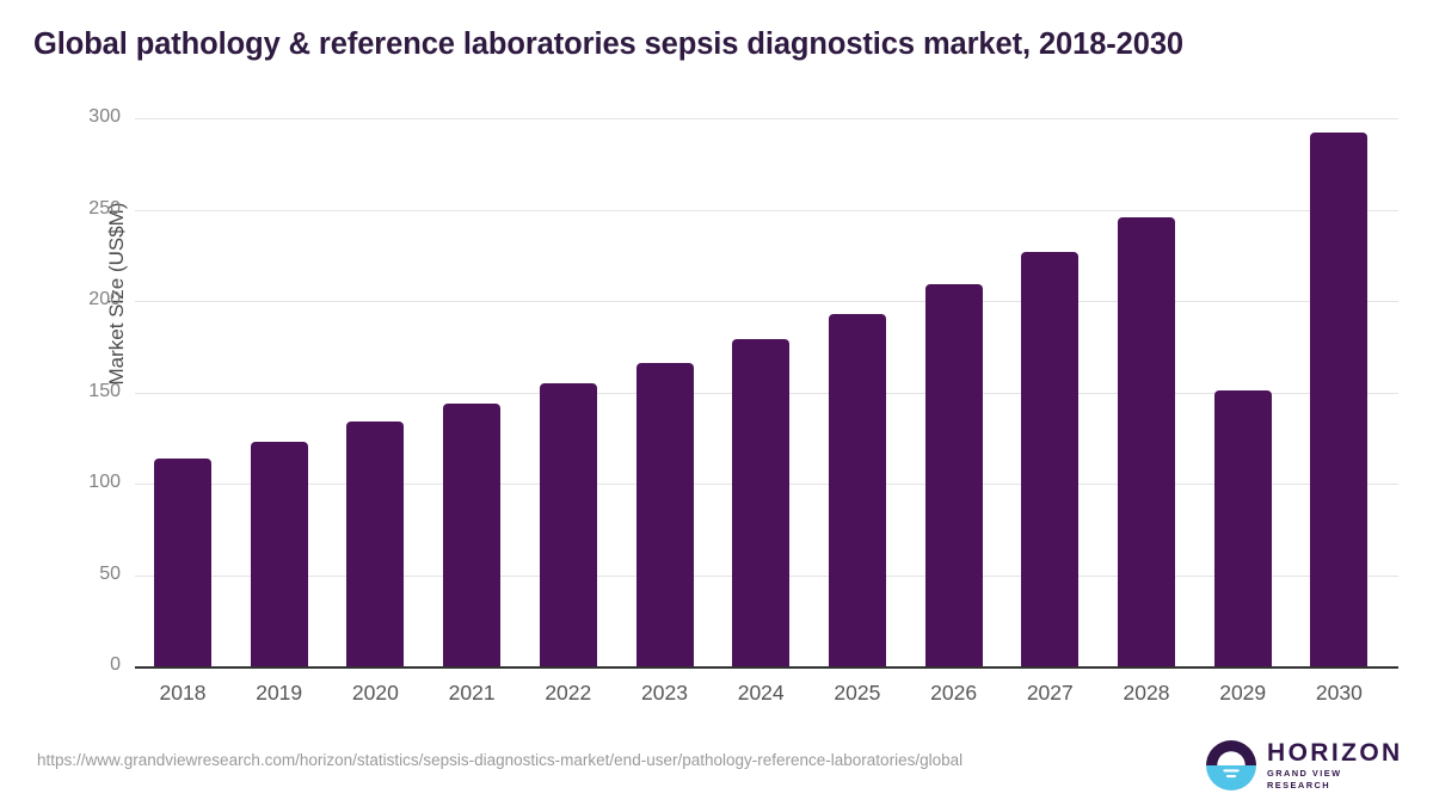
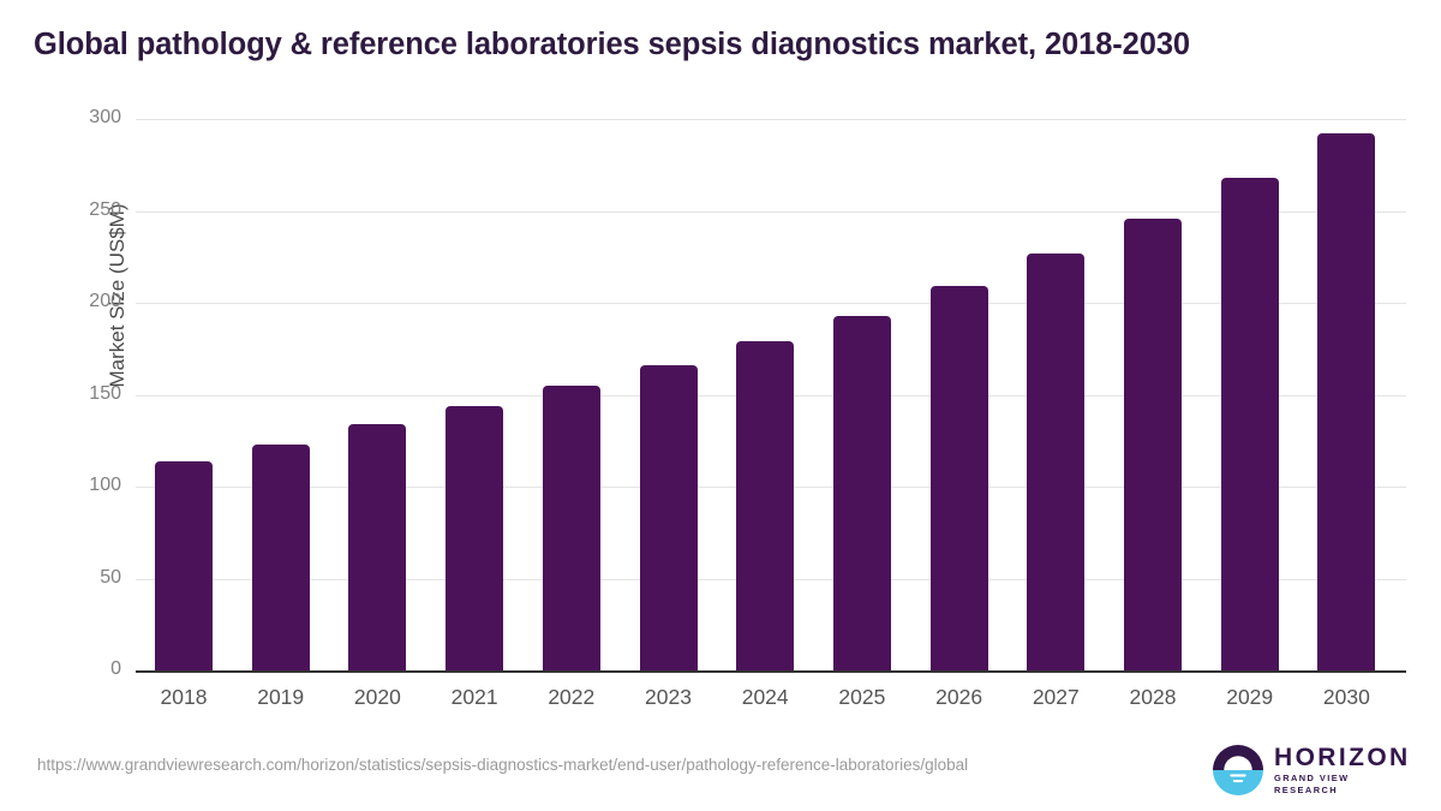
2029: 151 -> 268
